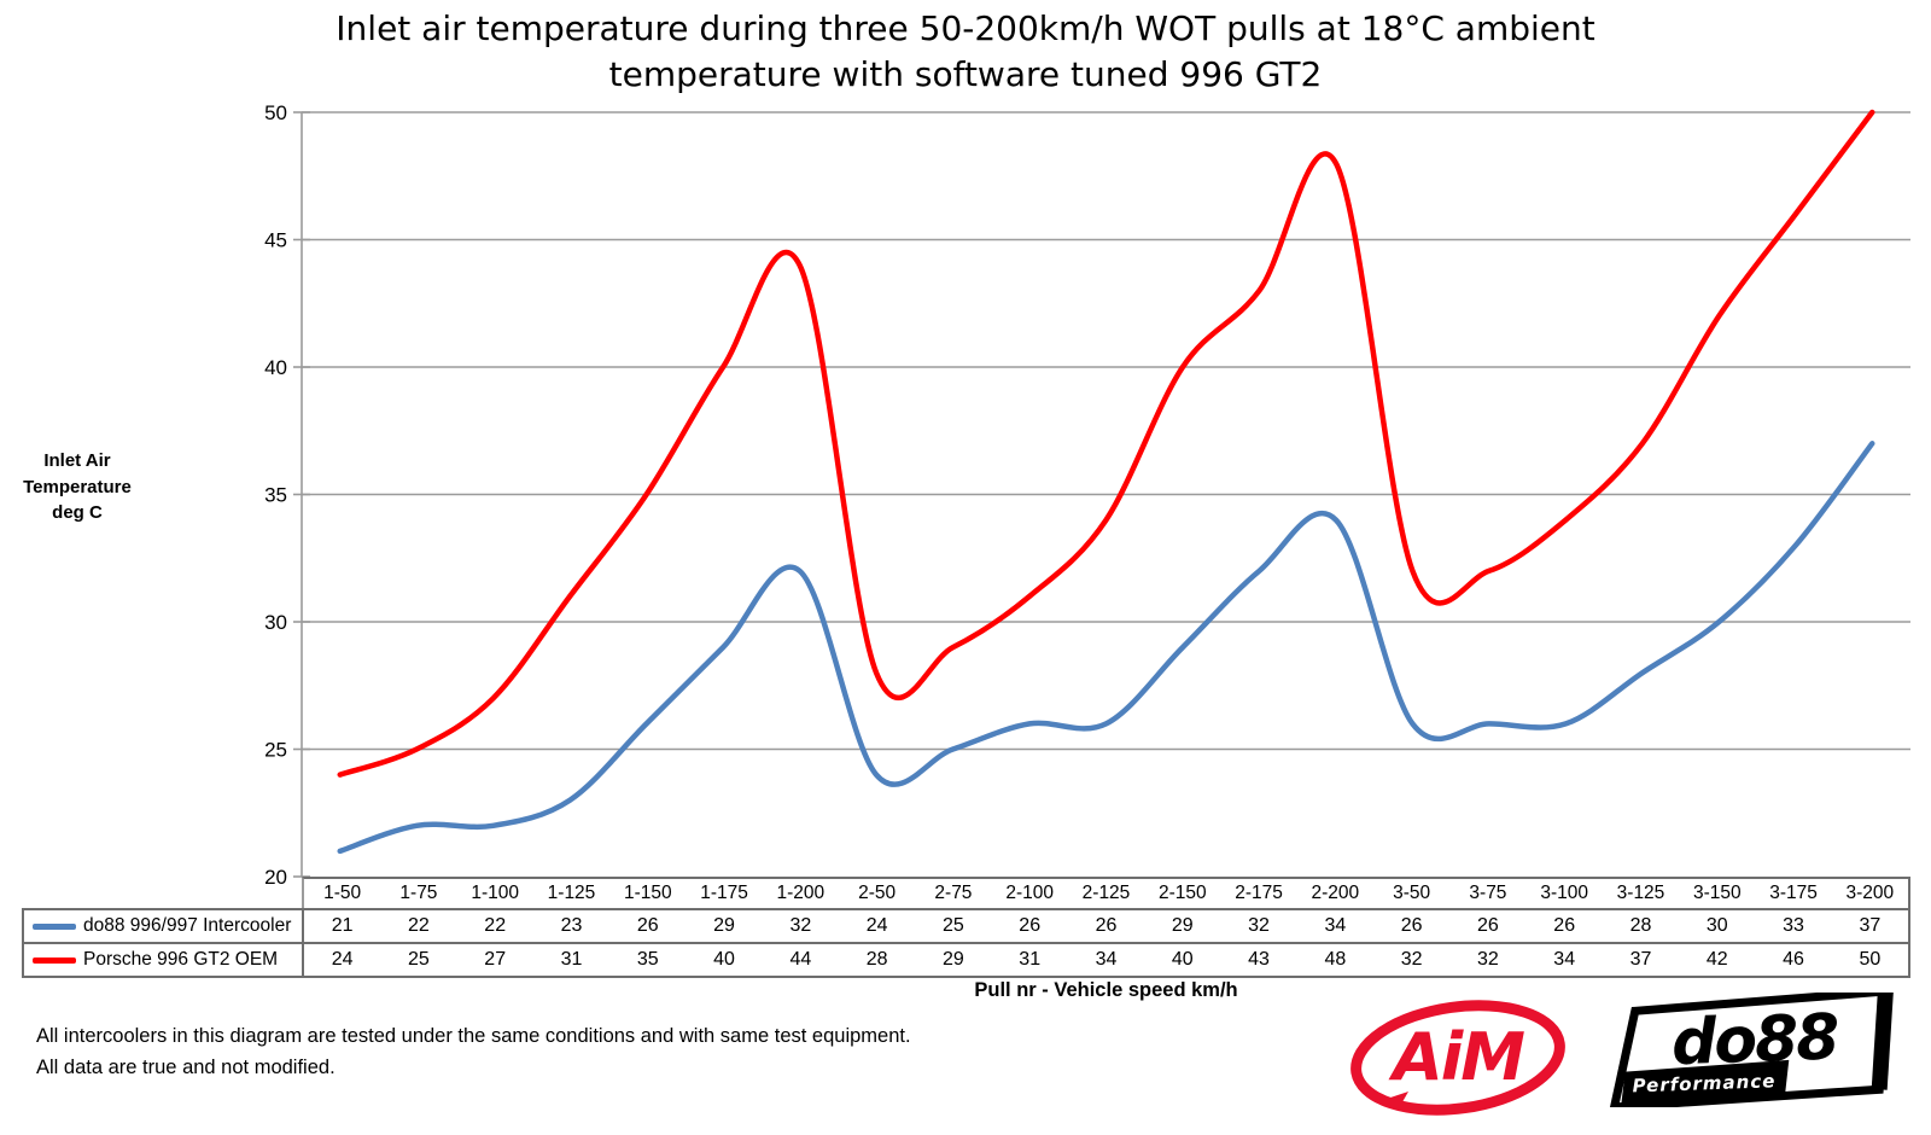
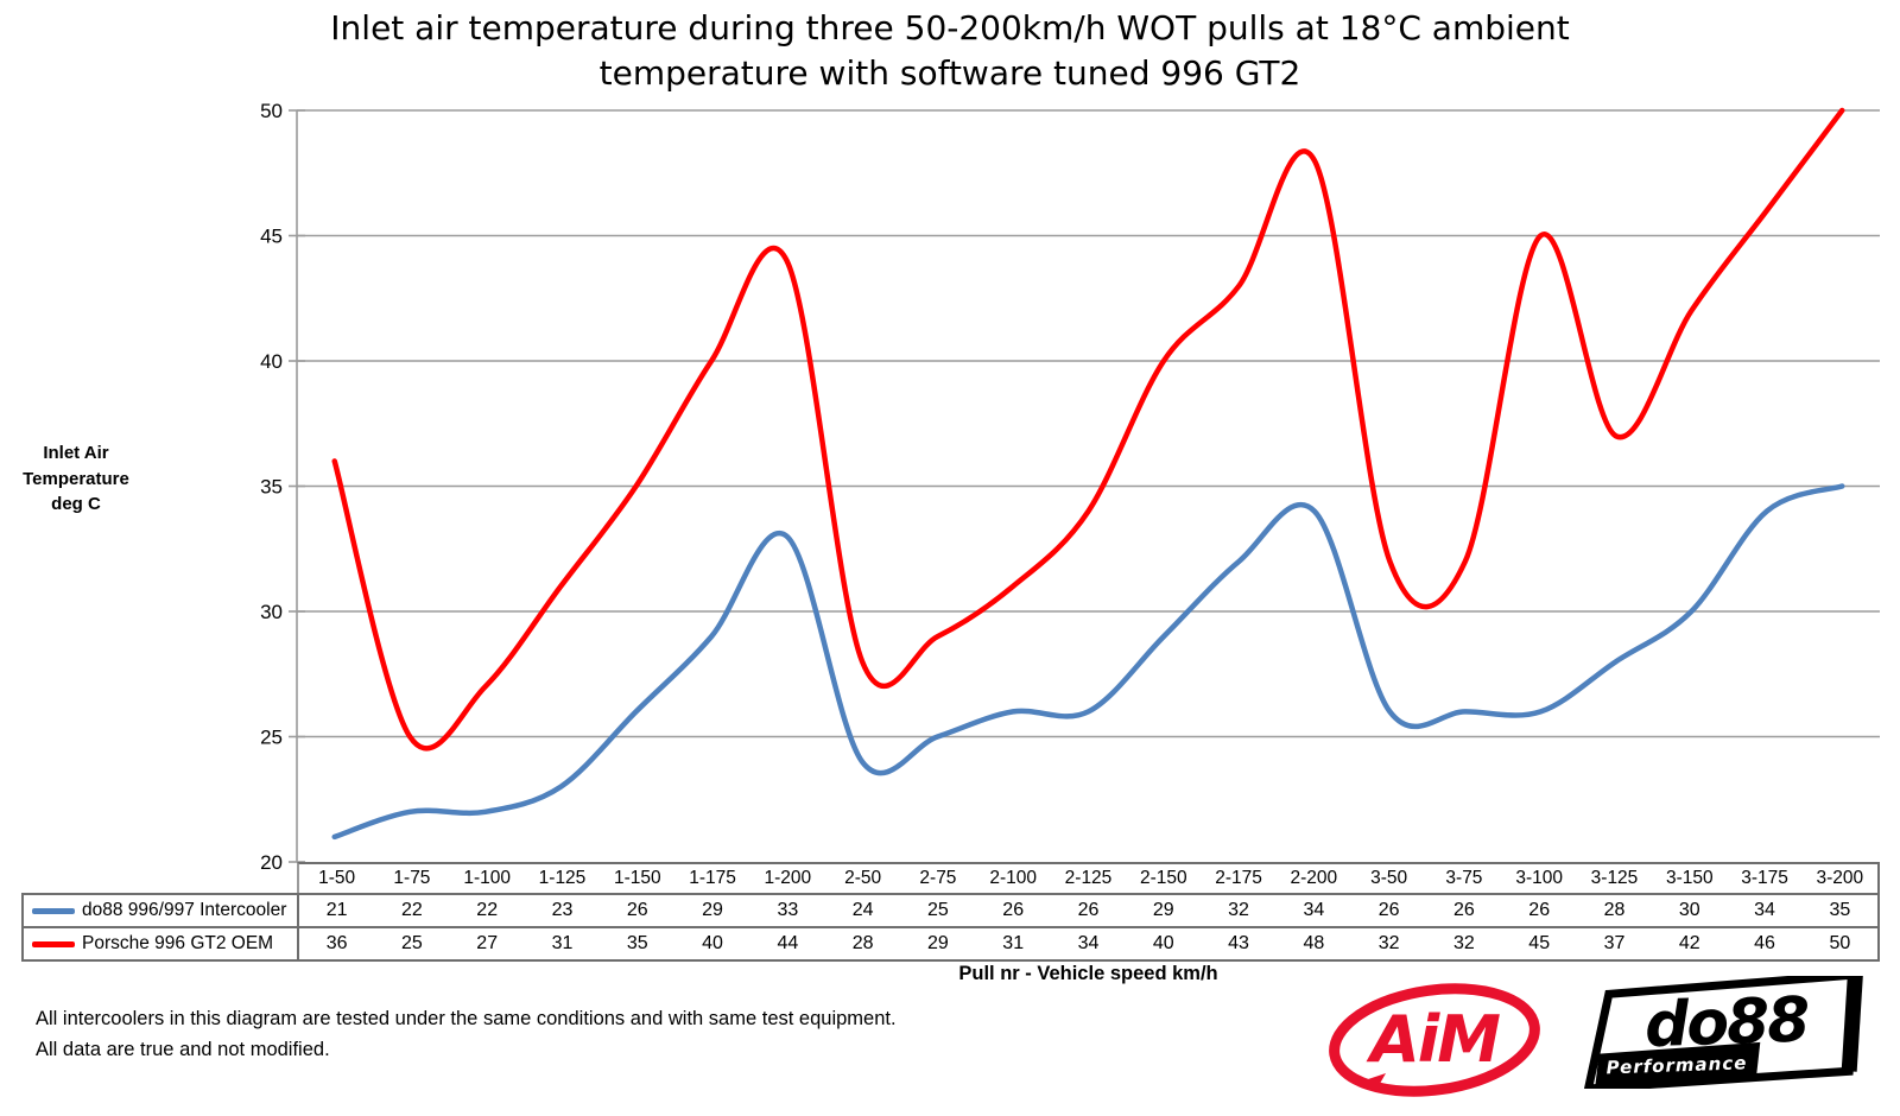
Porsche 996 GT2 OEM/1-50: 24 -> 36
do88 996/997 Intercooler/1-200: 32 -> 33
Porsche 996 GT2 OEM/3-100: 34 -> 45
do88 996/997 Intercooler/3-175: 33 -> 34
do88 996/997 Intercooler/3-200: 37 -> 35
